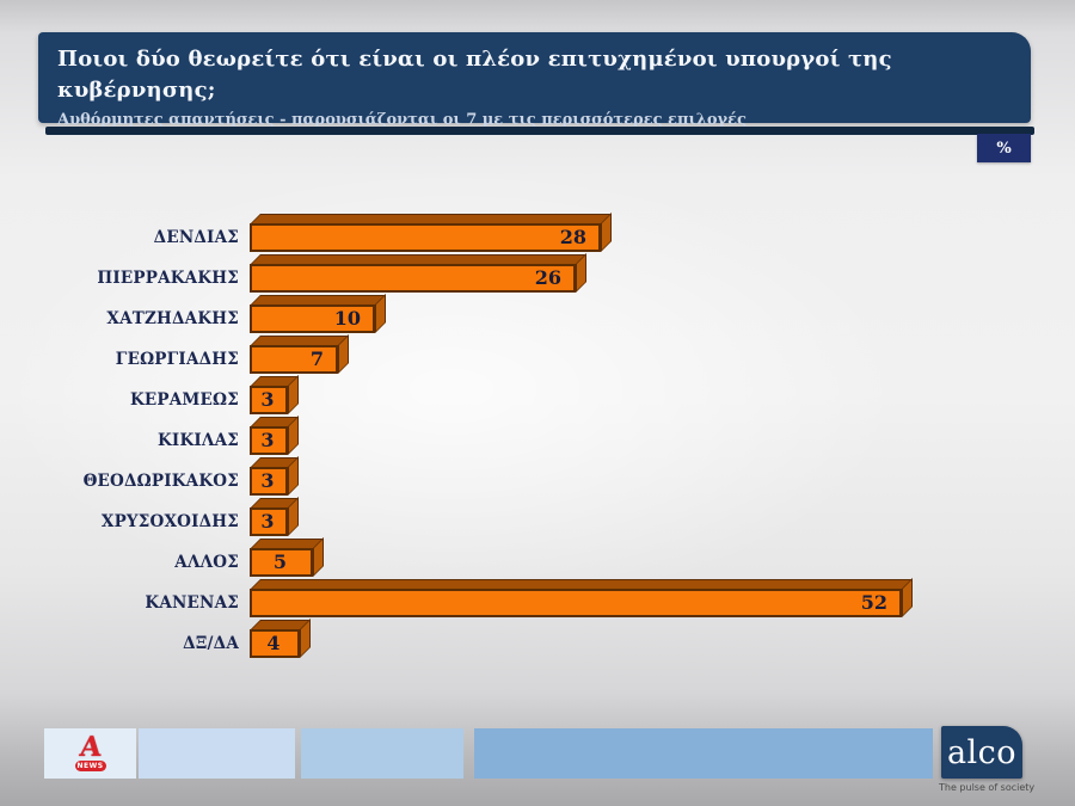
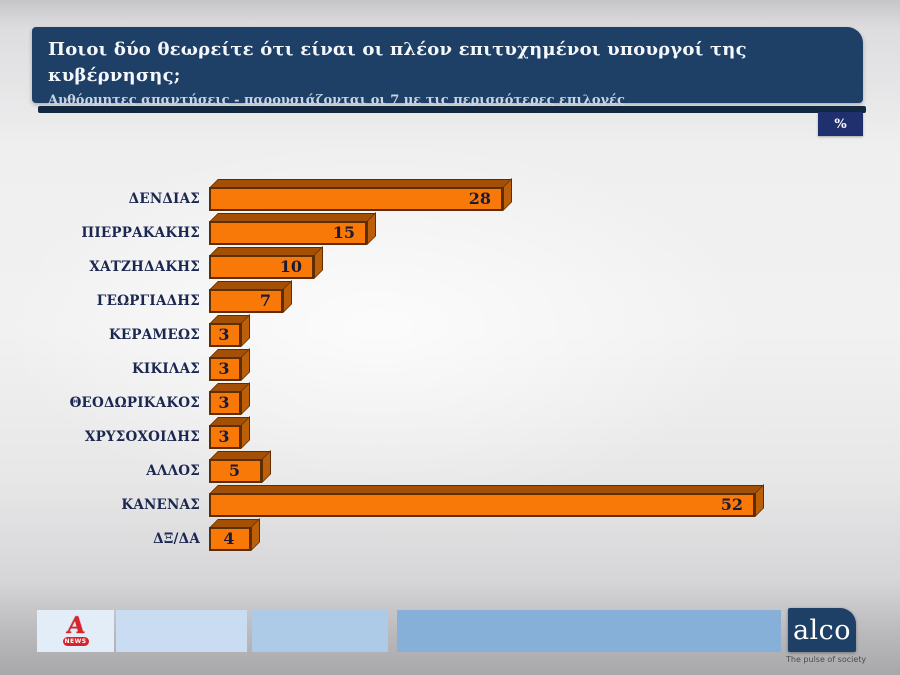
ΠΙΕΡΡΑΚΑΚΗΣ: 26 -> 15
